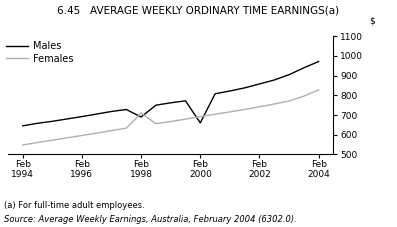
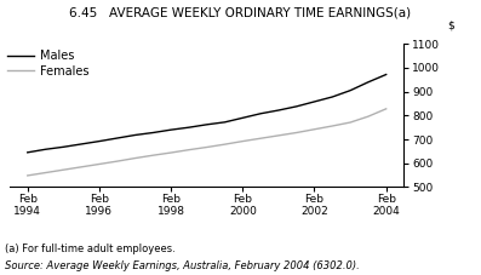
Males/Feb 1998: 690 -> 740
Females/Feb 1998: 710 -> 640
Males/Feb 2000: 660 -> 790
